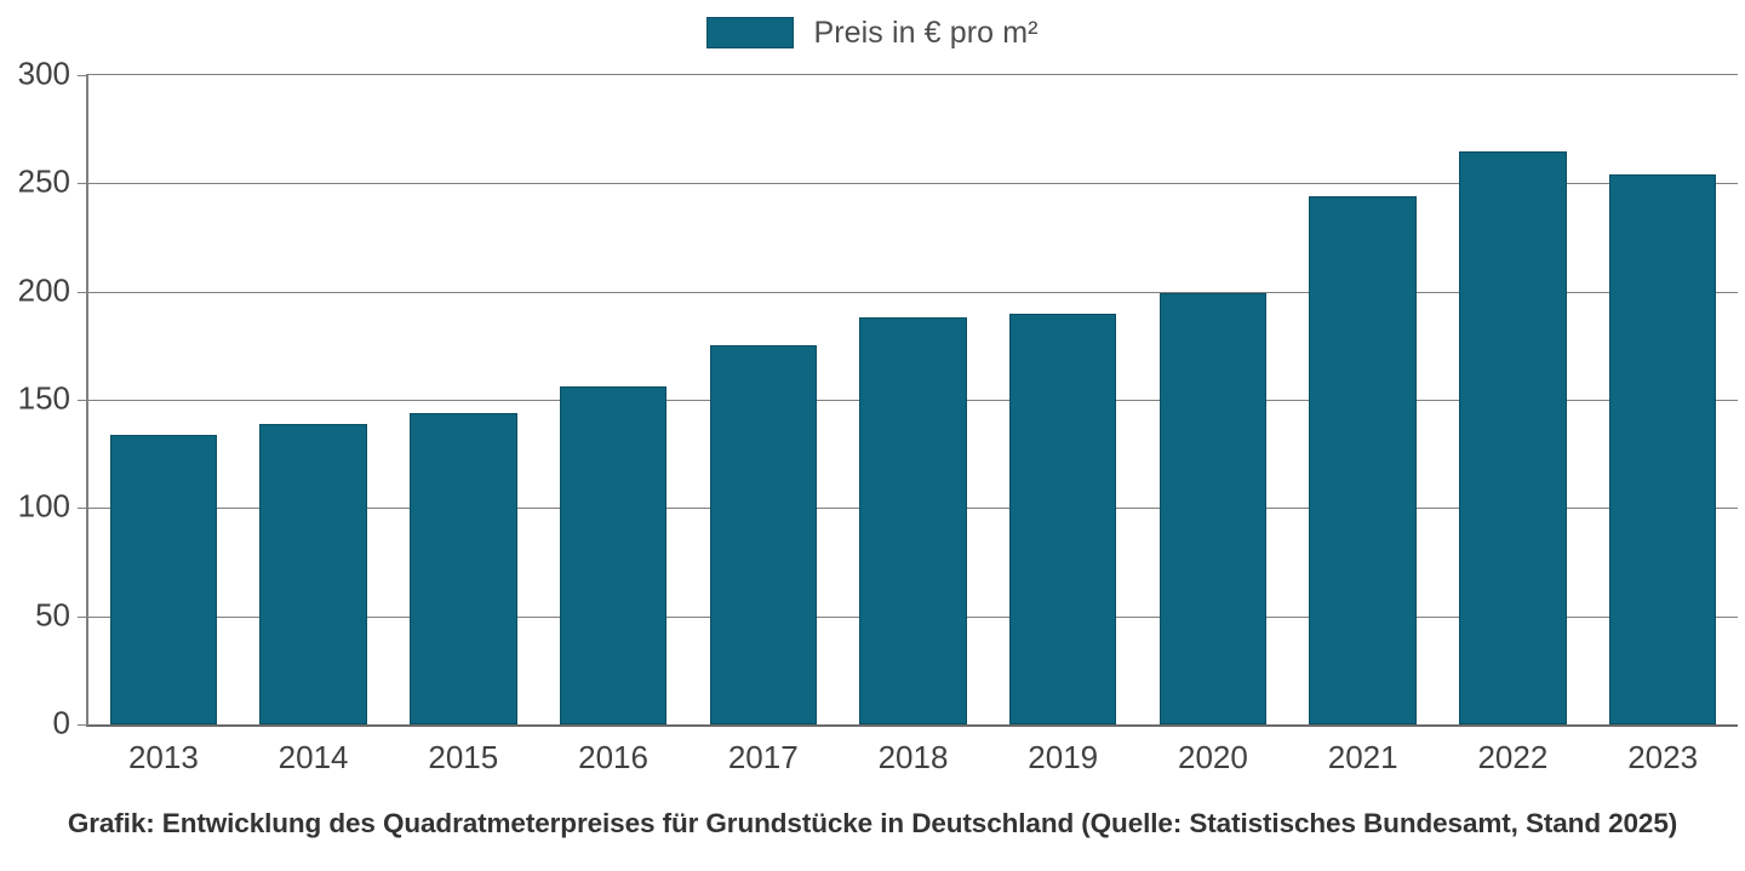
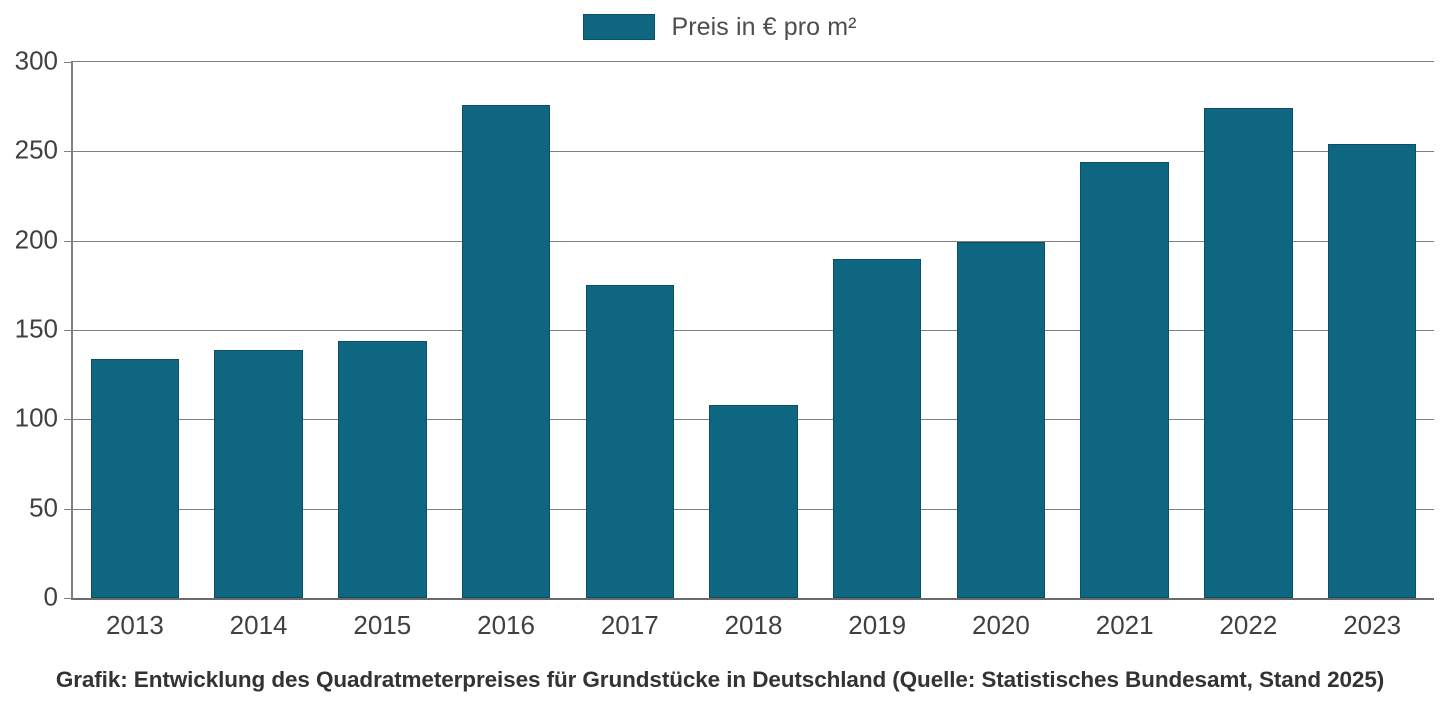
2016: 156 -> 276
2018: 188 -> 108
2022: 265 -> 274
